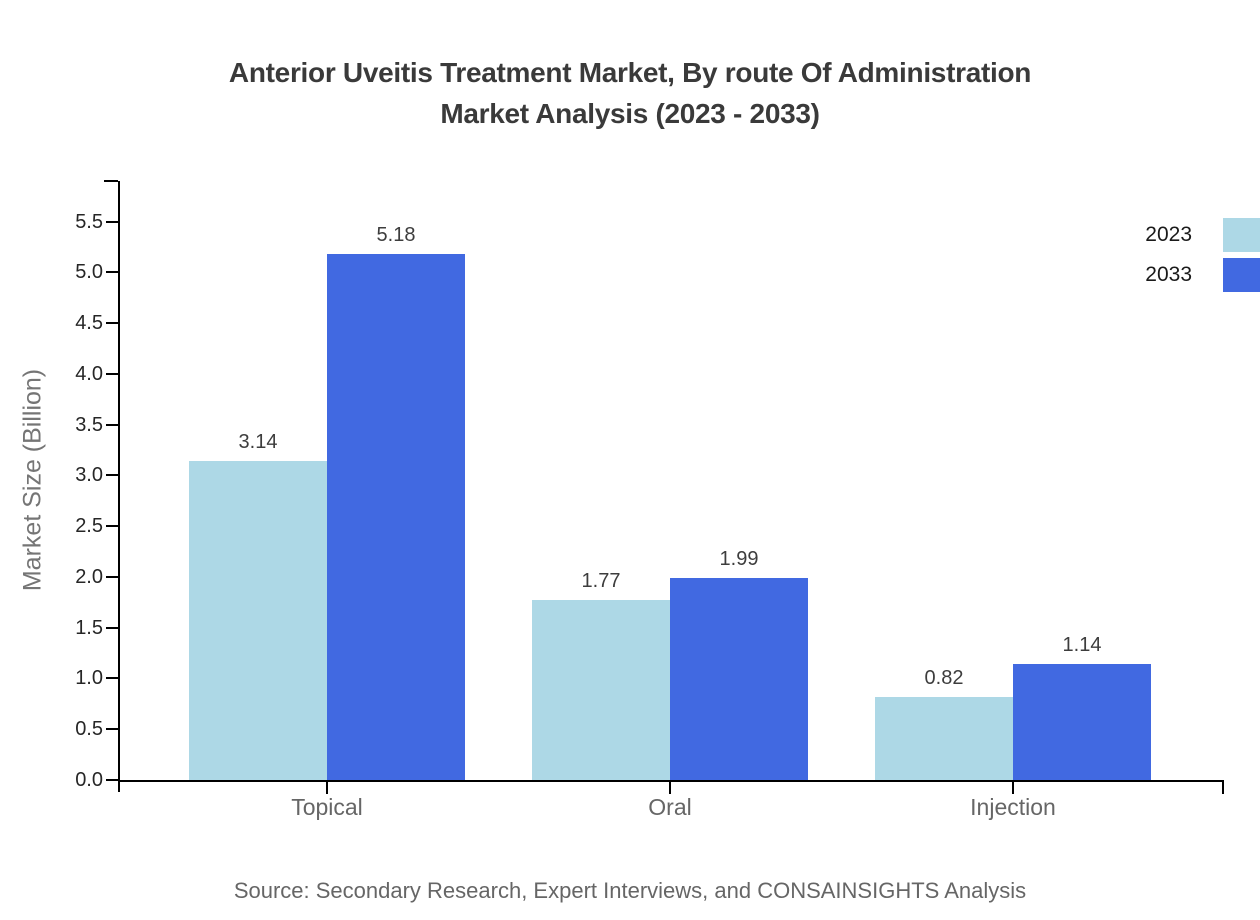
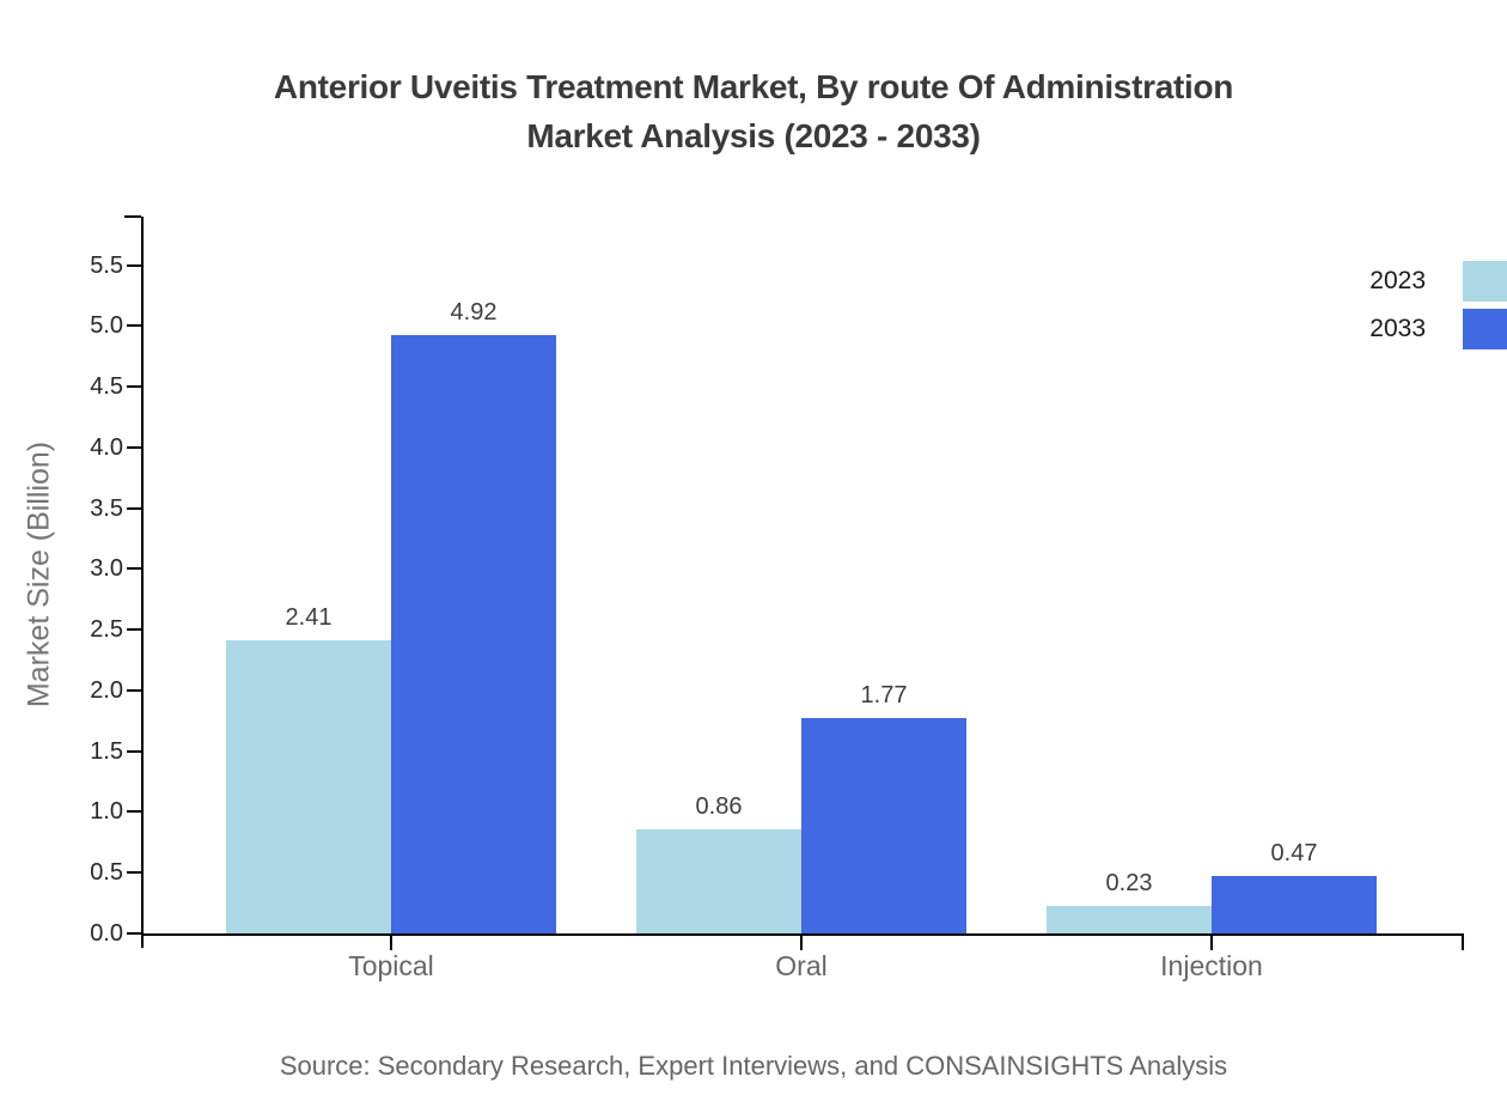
2023/Topical: 3.14 -> 2.41
2033/Topical: 5.18 -> 4.92
2023/Oral: 1.77 -> 0.86
2033/Oral: 1.99 -> 1.77
2023/Injection: 0.82 -> 0.23
2033/Injection: 1.14 -> 0.47
